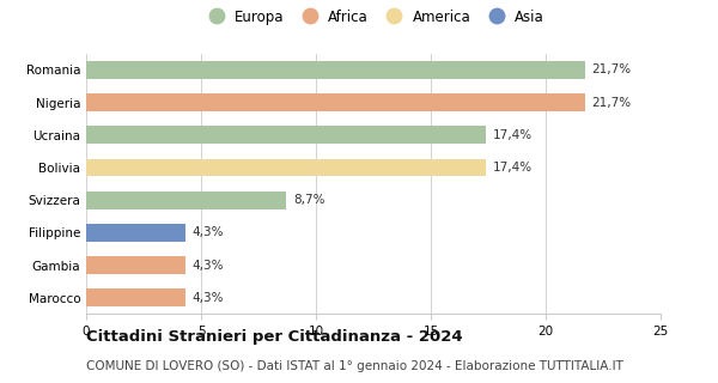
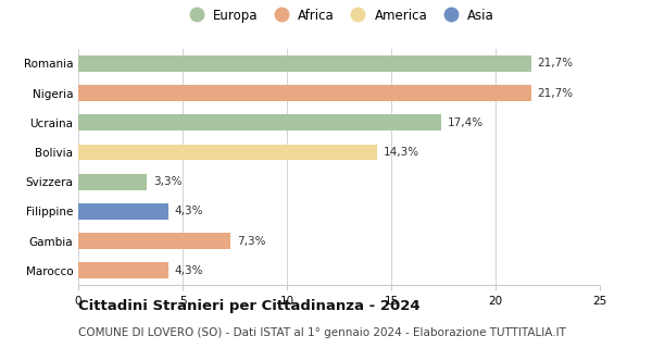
Bolivia: 17,4% -> 14,3%
Svizzera: 8,7% -> 3,3%
Gambia: 4,3% -> 7,3%
